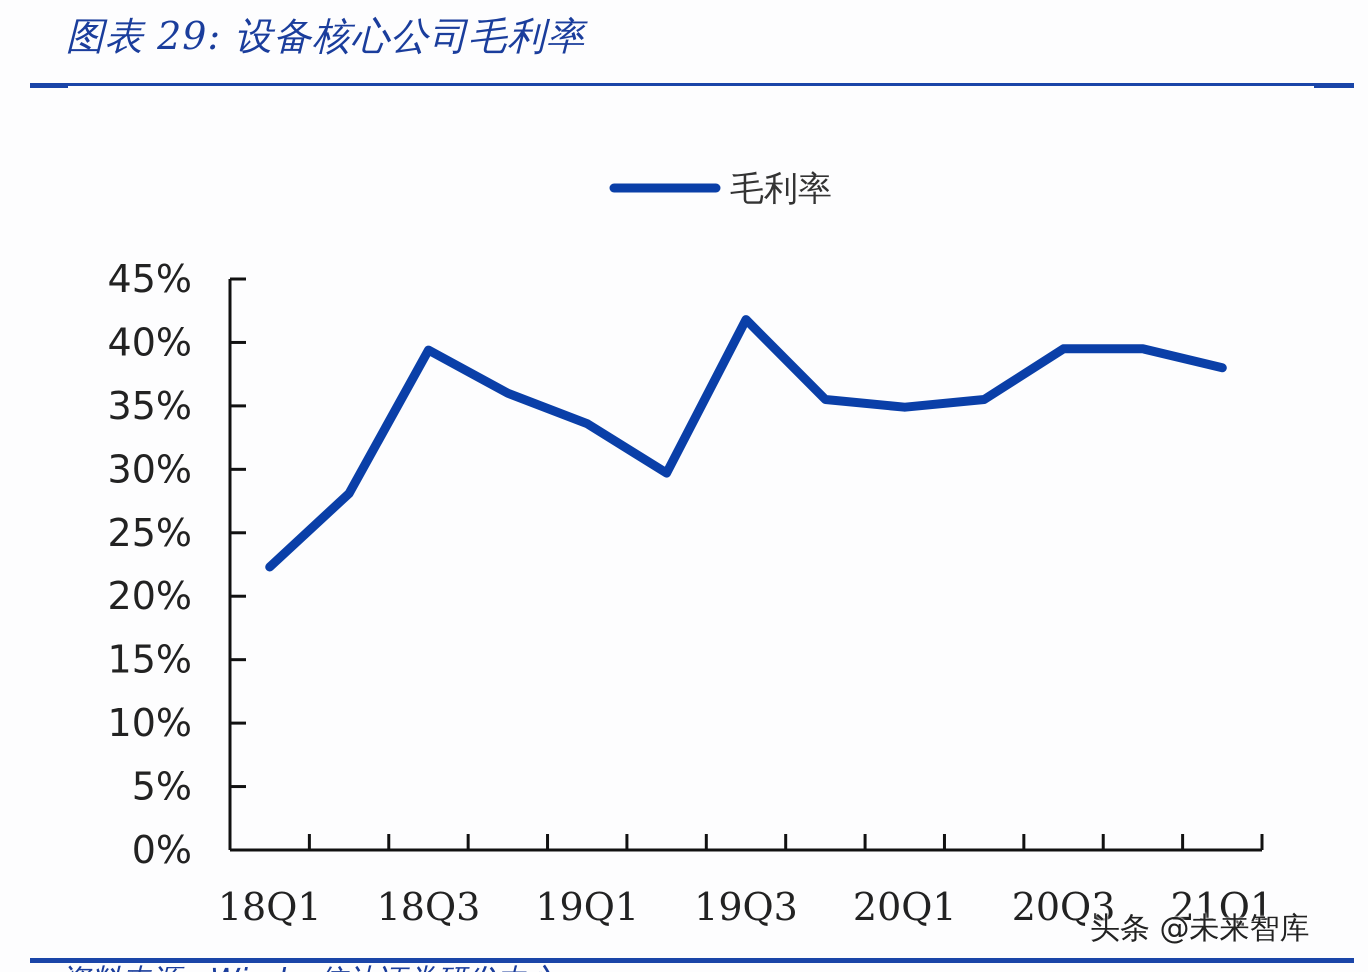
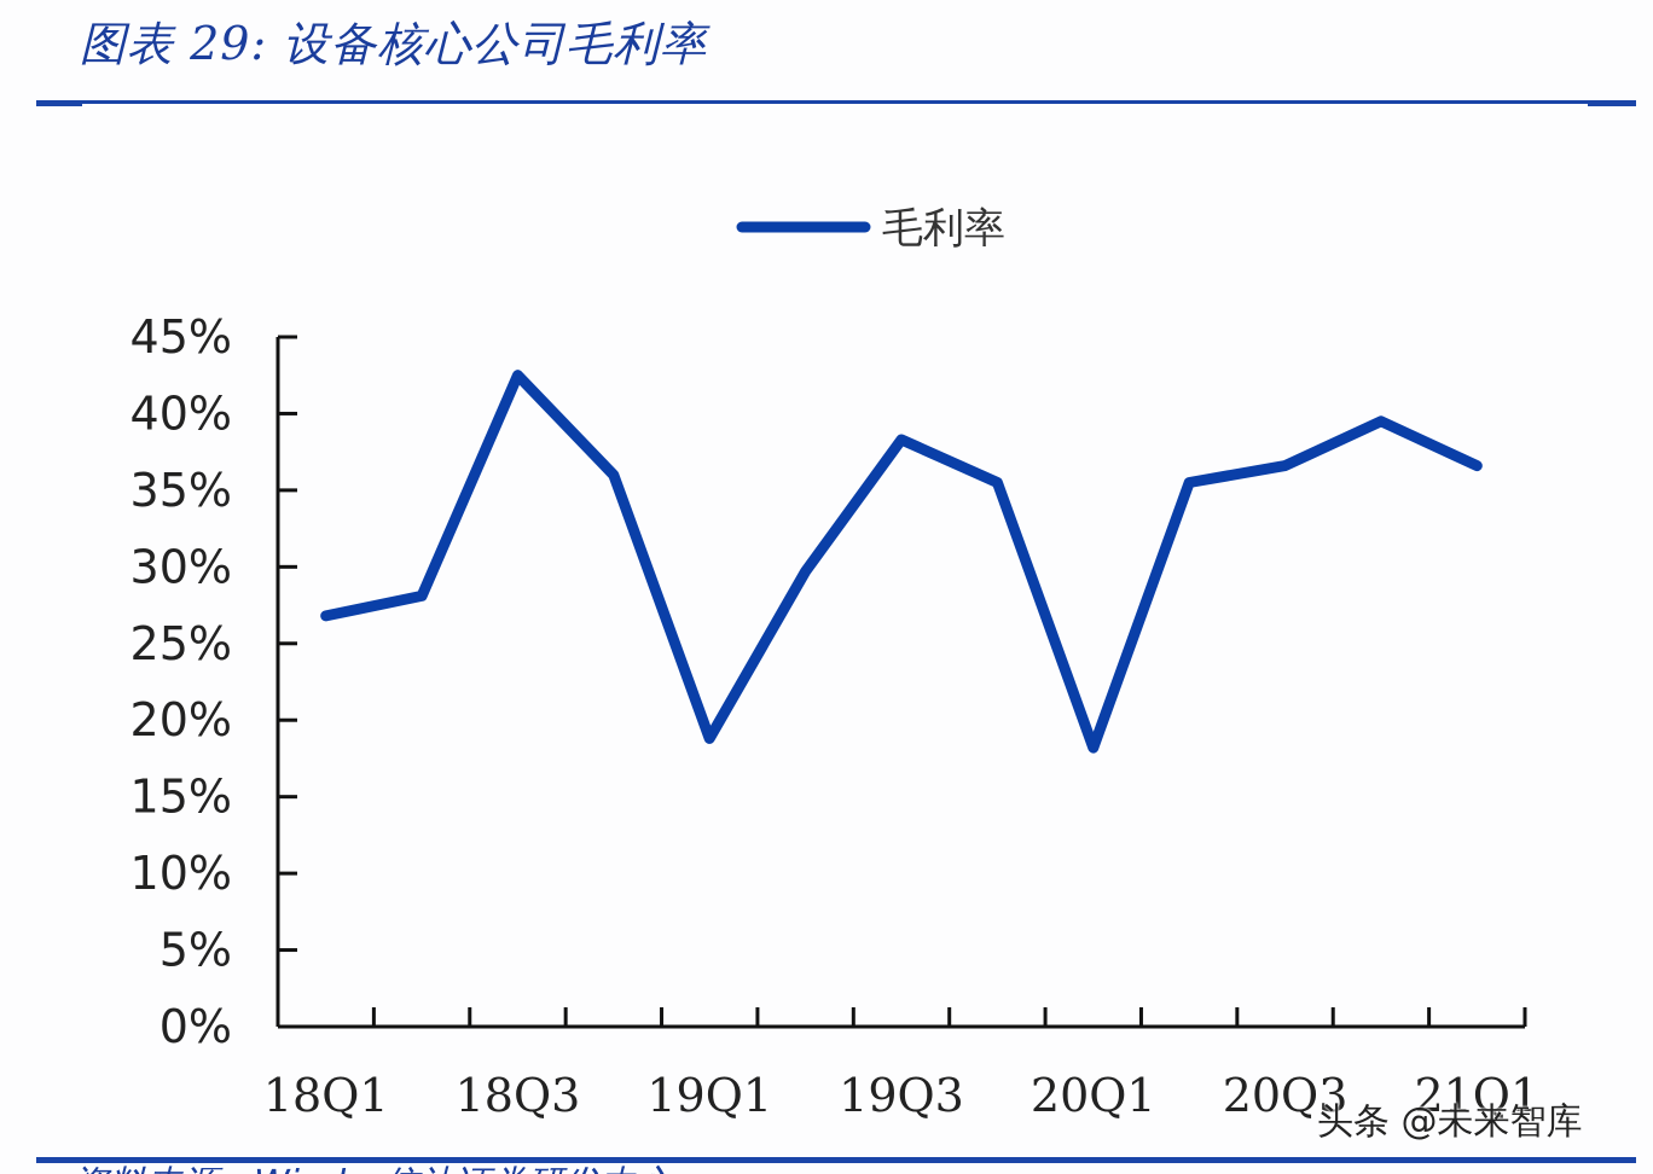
18Q1: 22.3% -> 26.8%
18Q3: 39.4% -> 42.5%
19Q1: 33.6% -> 18.8%
19Q3: 41.8% -> 38.3%
20Q1: 34.9% -> 18.2%
20Q3: 39.5% -> 36.6%
21Q1: 38.0% -> 36.6%
